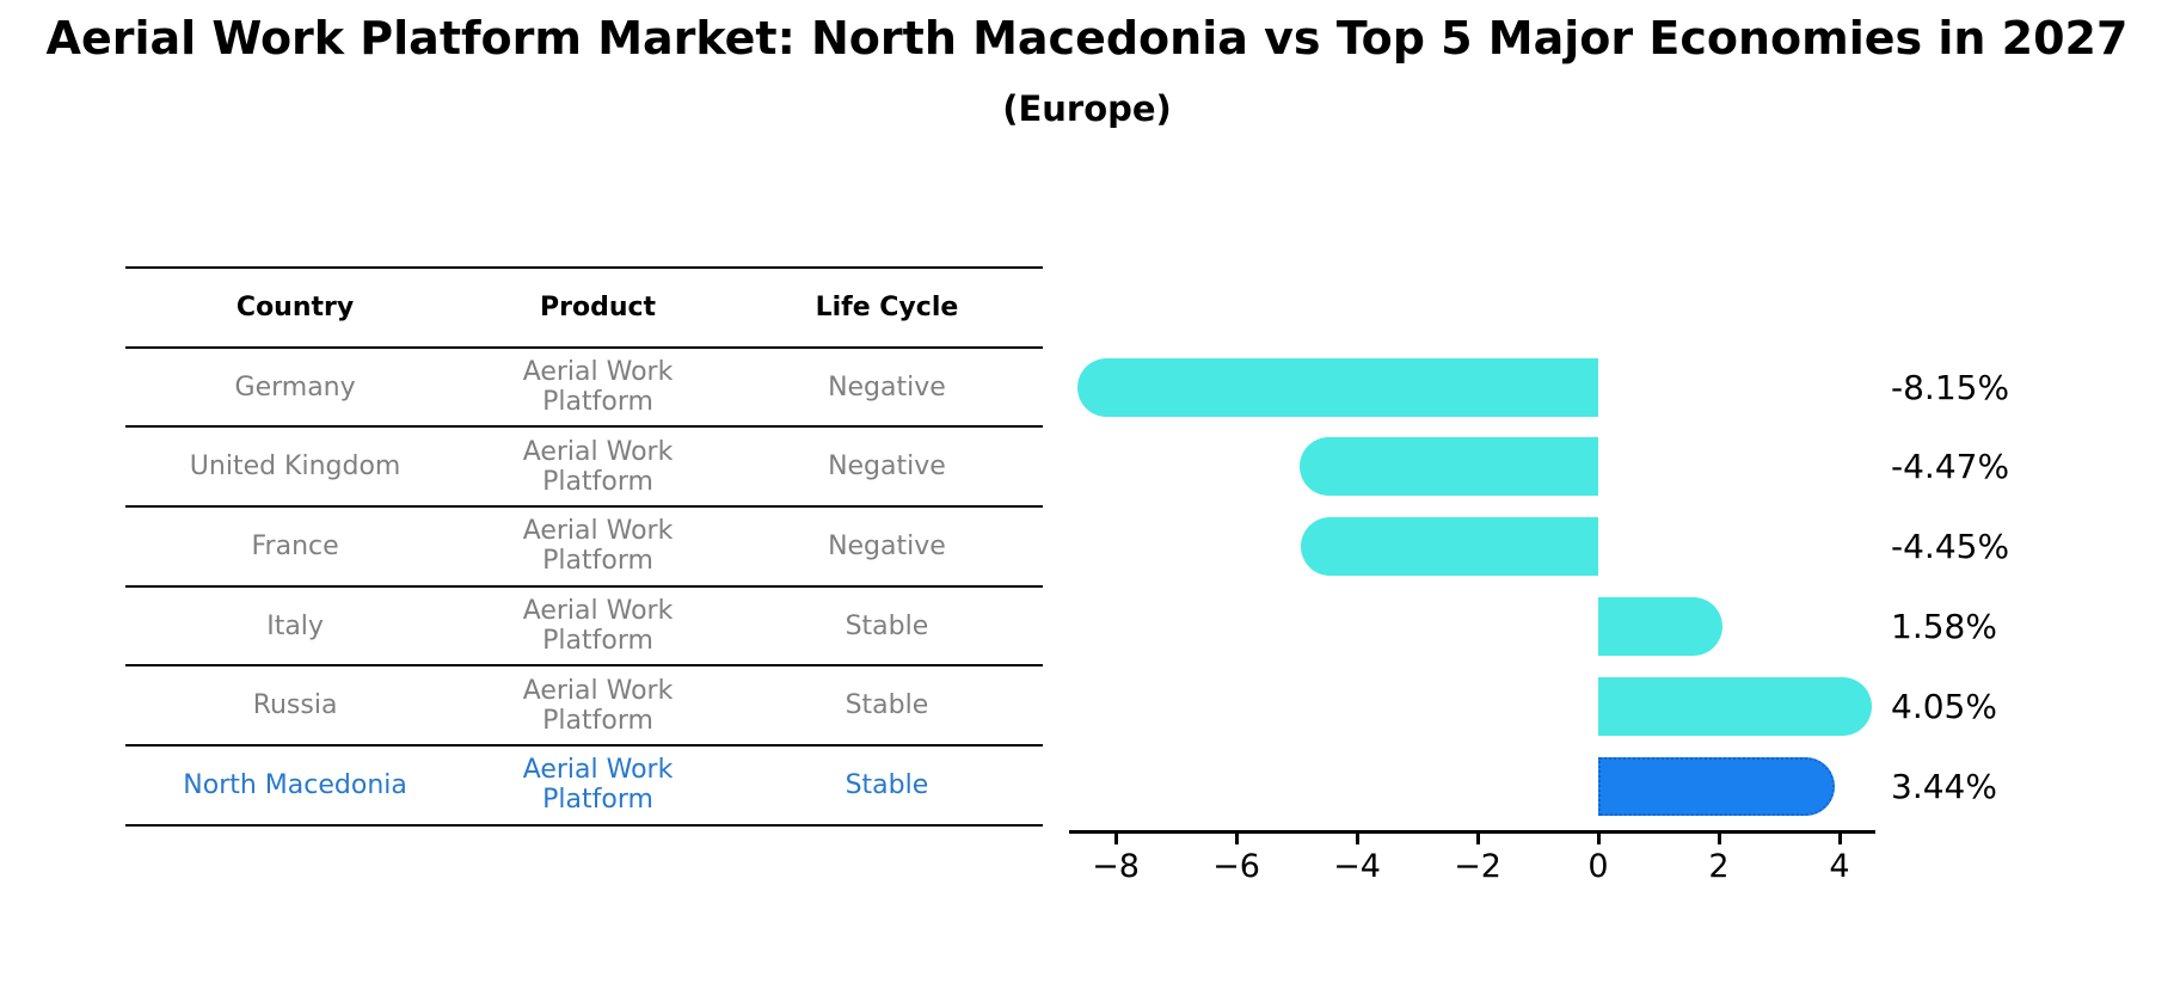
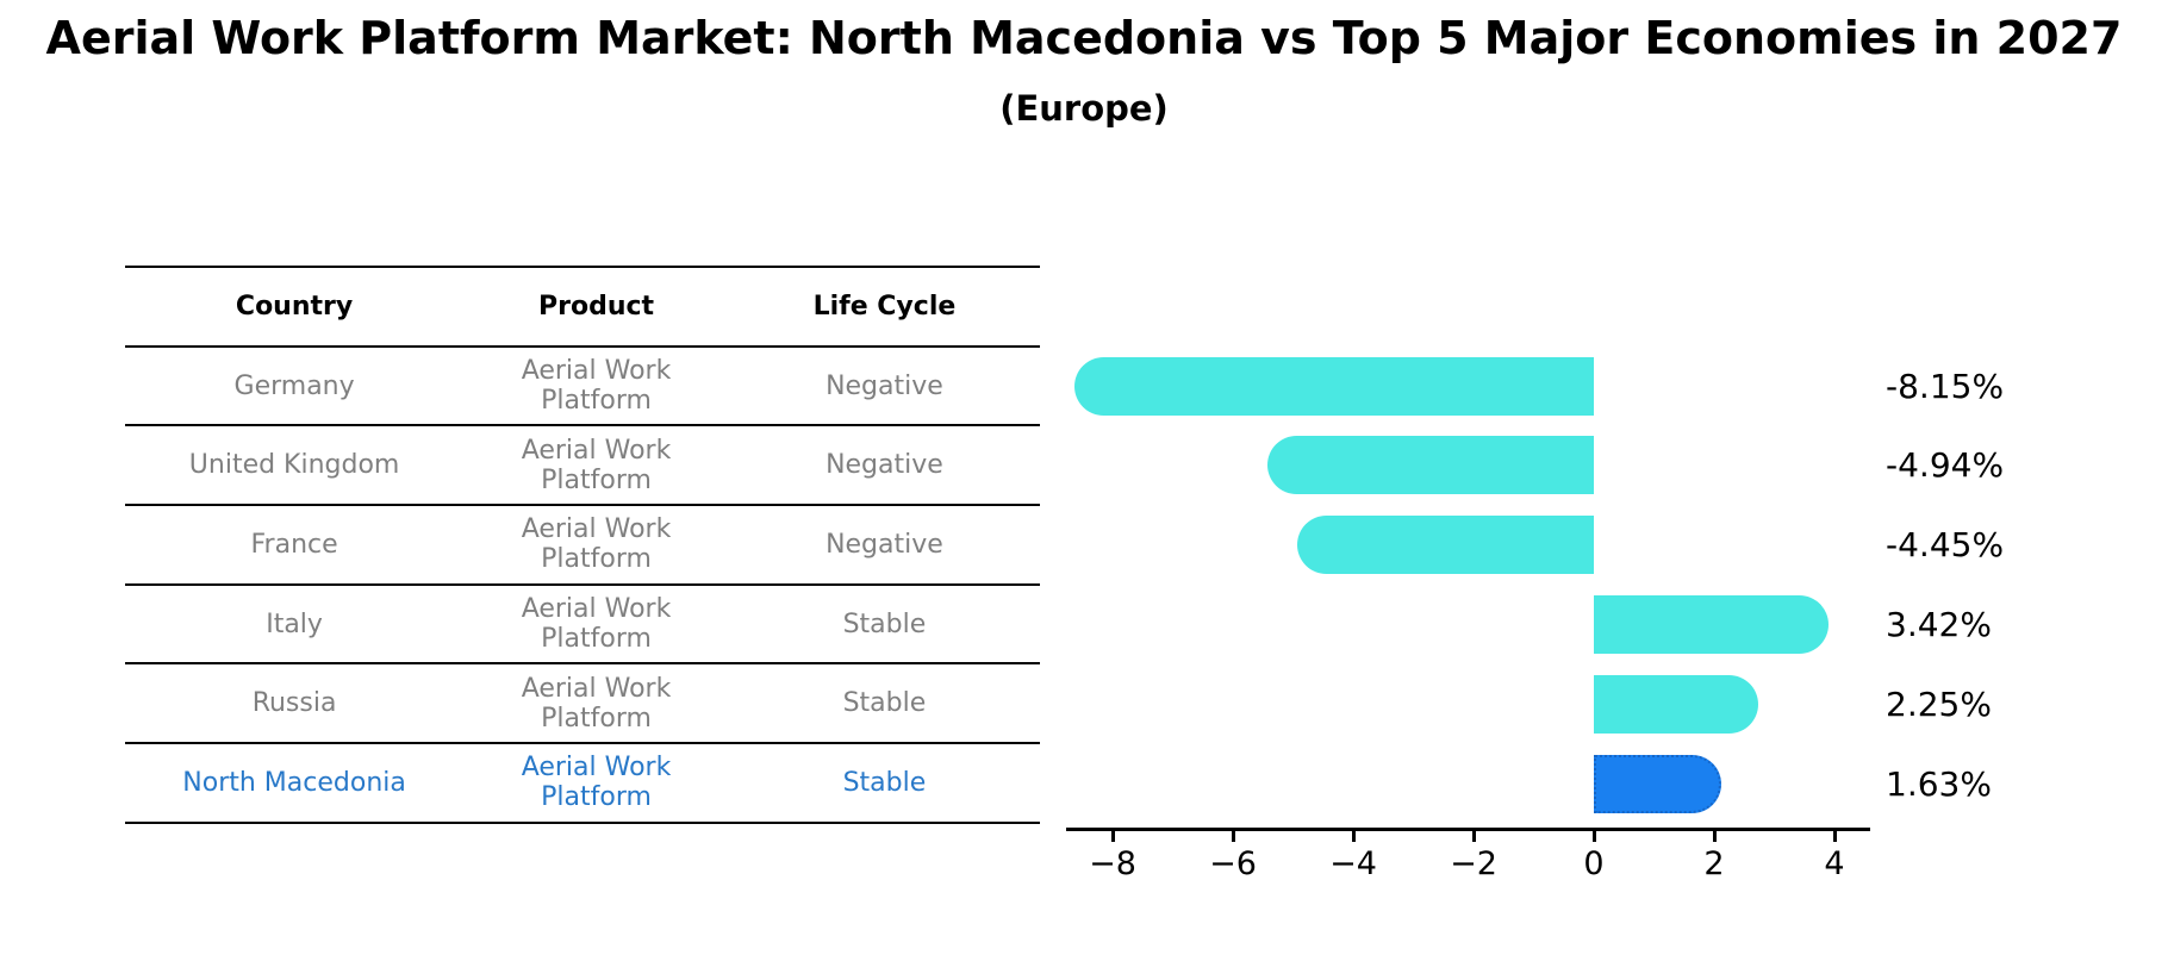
United Kingdom: -4.47% -> -4.94%
Italy: 1.58% -> 3.42%
Russia: 4.05% -> 2.25%
North Macedonia: 3.44% -> 1.63%
